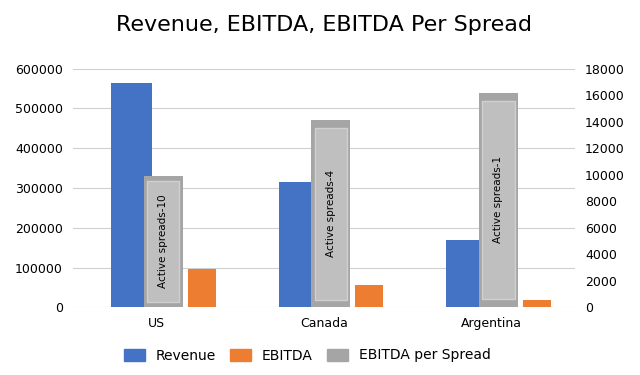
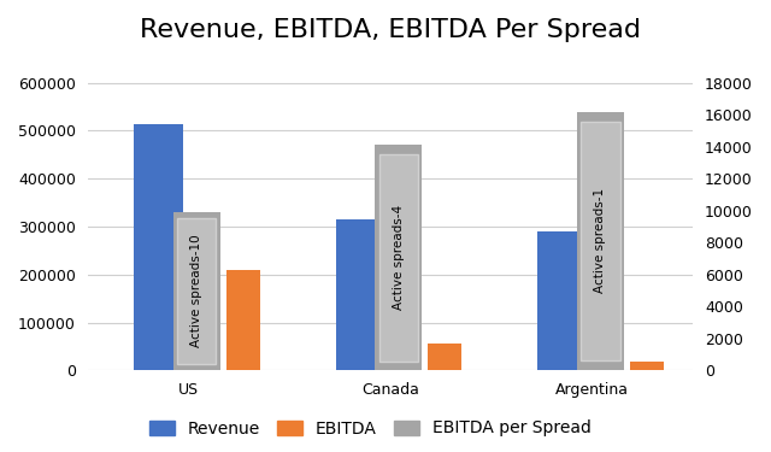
Revenue/US: 565000 -> 515000
EBITDA/US: 97000 -> 210000
Revenue/Argentina: 170000 -> 290000
